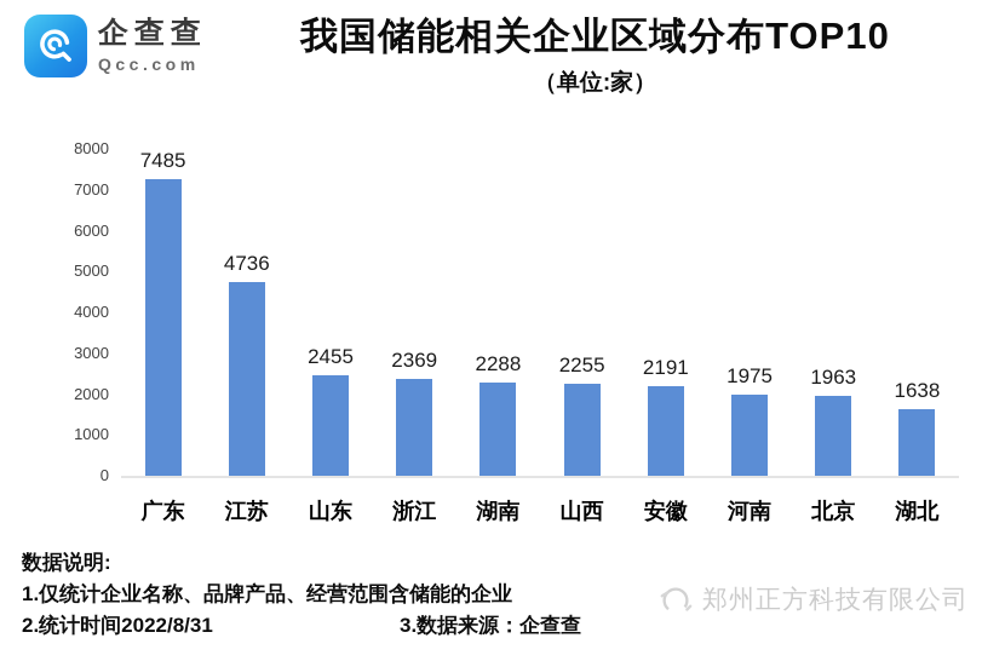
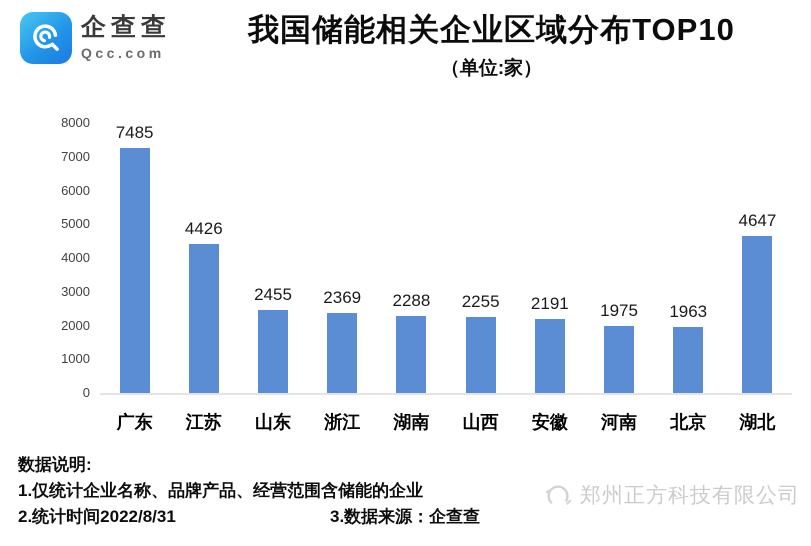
江苏: 4736 -> 4426
湖北: 1638 -> 4647
